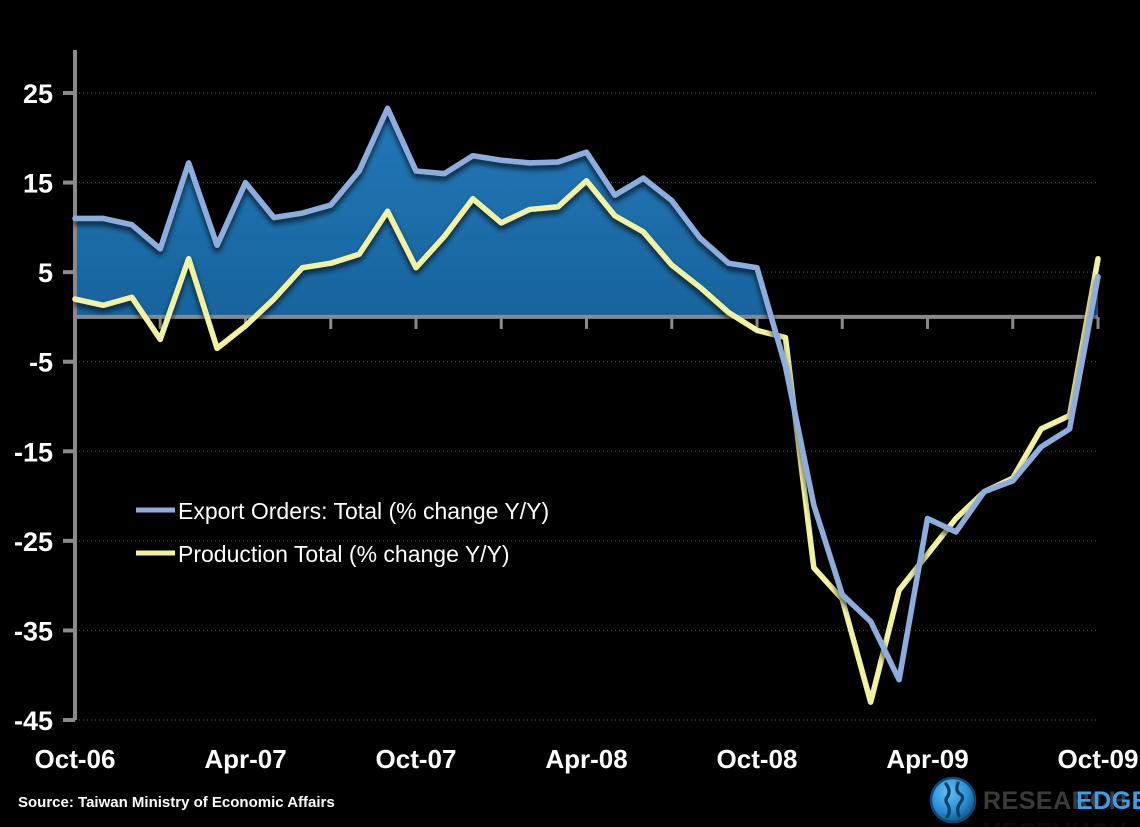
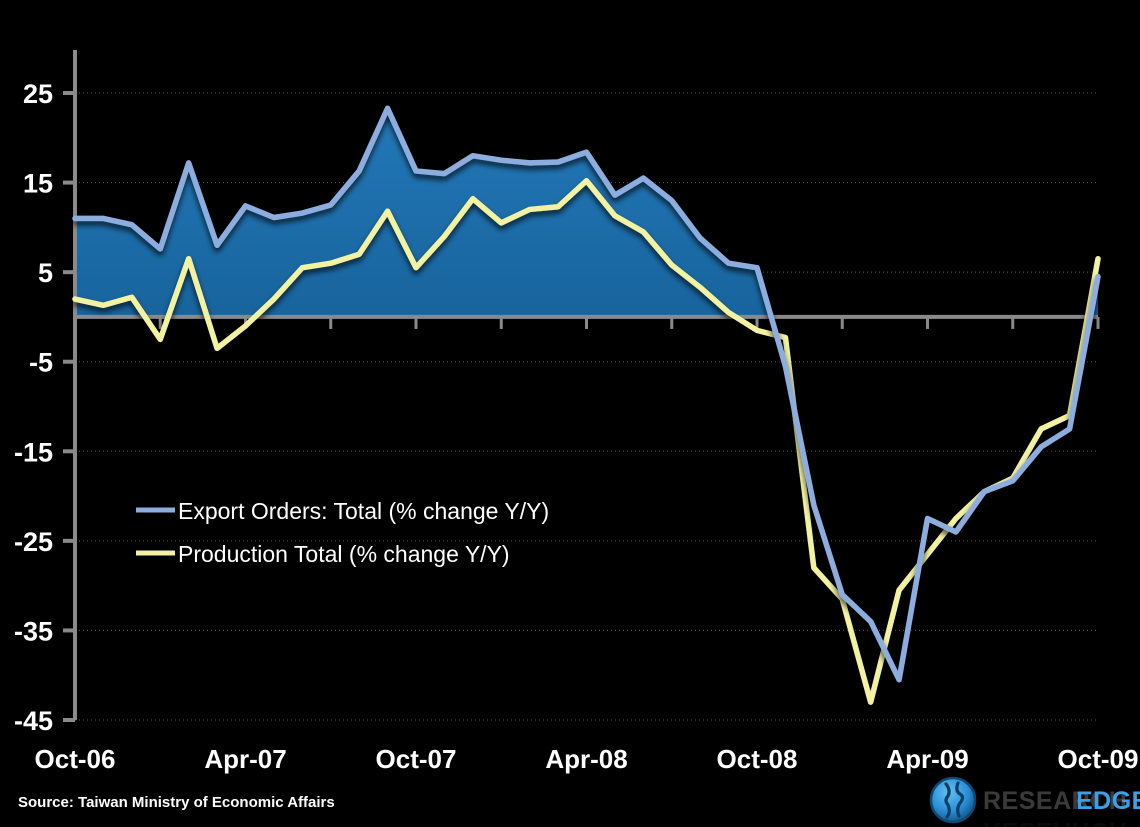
Export Orders: Total (% change Y/Y)/Apr-07: 15 -> 12
